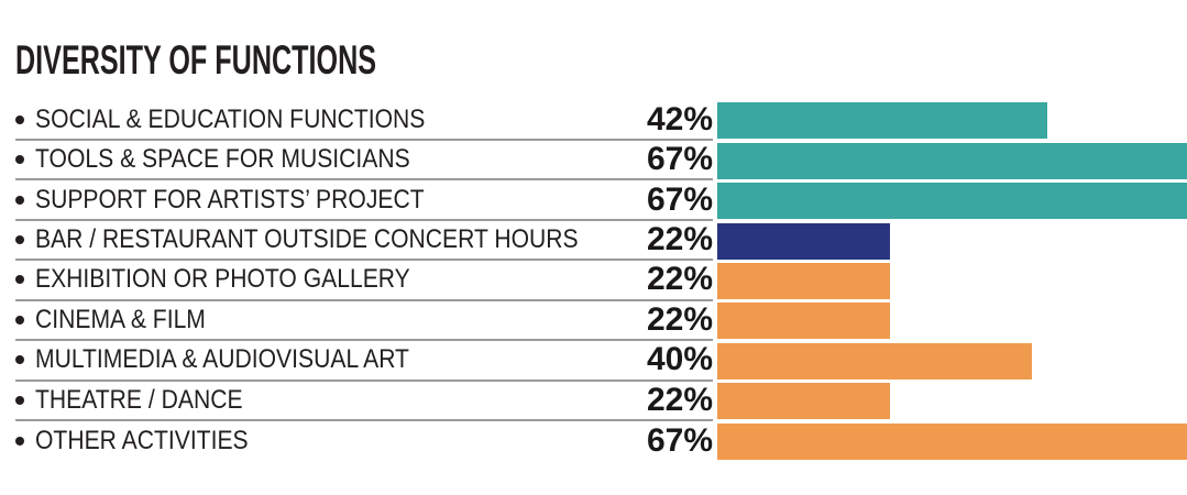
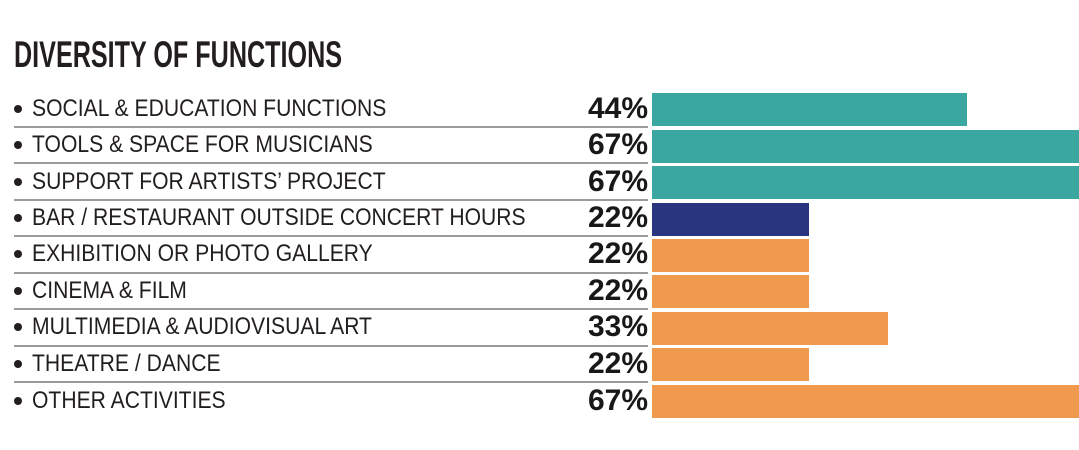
SOCIAL & EDUCATION FUNCTIONS: 42% -> 44%
MULTIMEDIA & AUDIOVISUAL ART: 40% -> 33%
